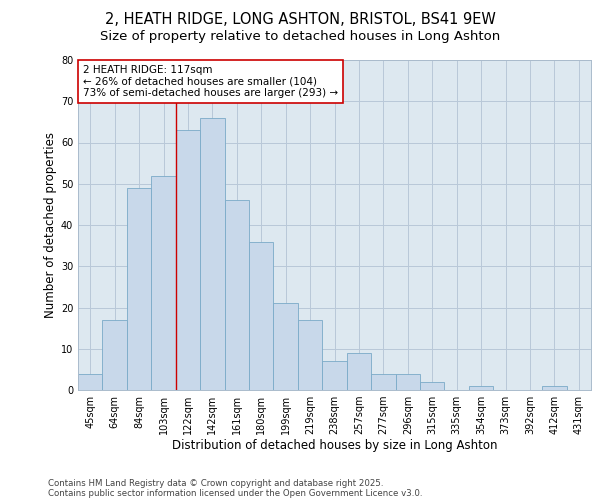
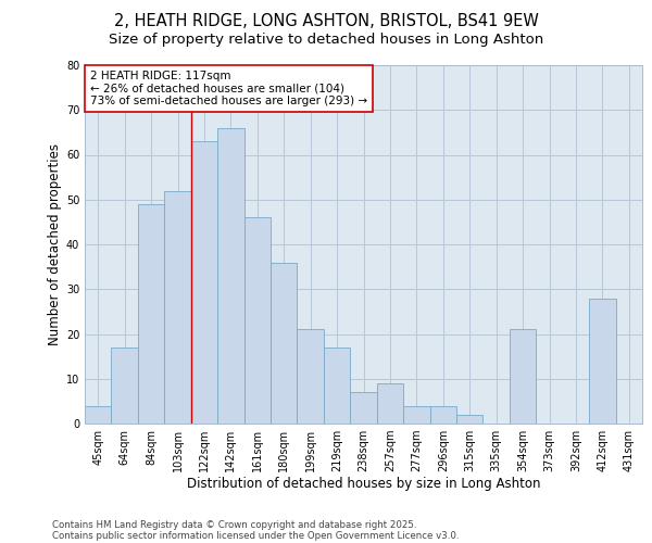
354sqm: 1 -> 21
412sqm: 1 -> 28
